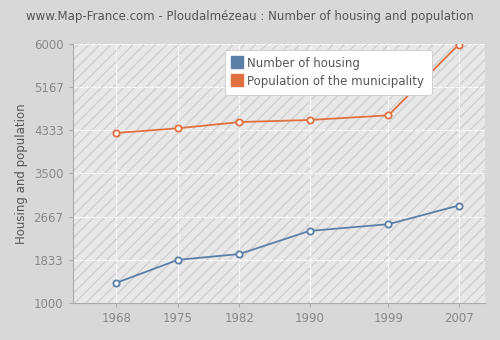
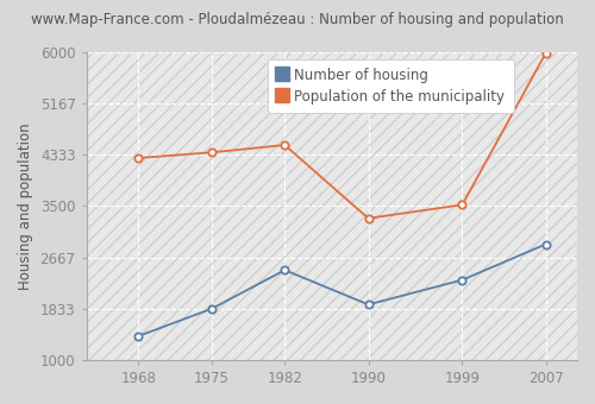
Number of housing/1982: 1940 -> 2460
Number of housing/1990: 2390 -> 1900
Population of the municipality/1990: 4530 -> 3300
Number of housing/1999: 2520 -> 2300
Population of the municipality/1999: 4620 -> 3520
